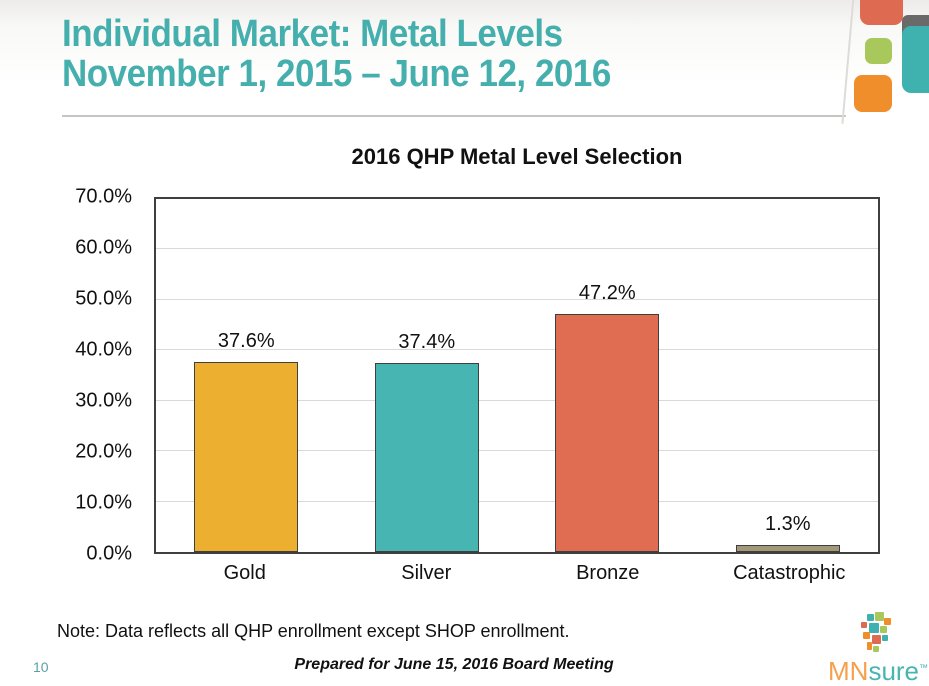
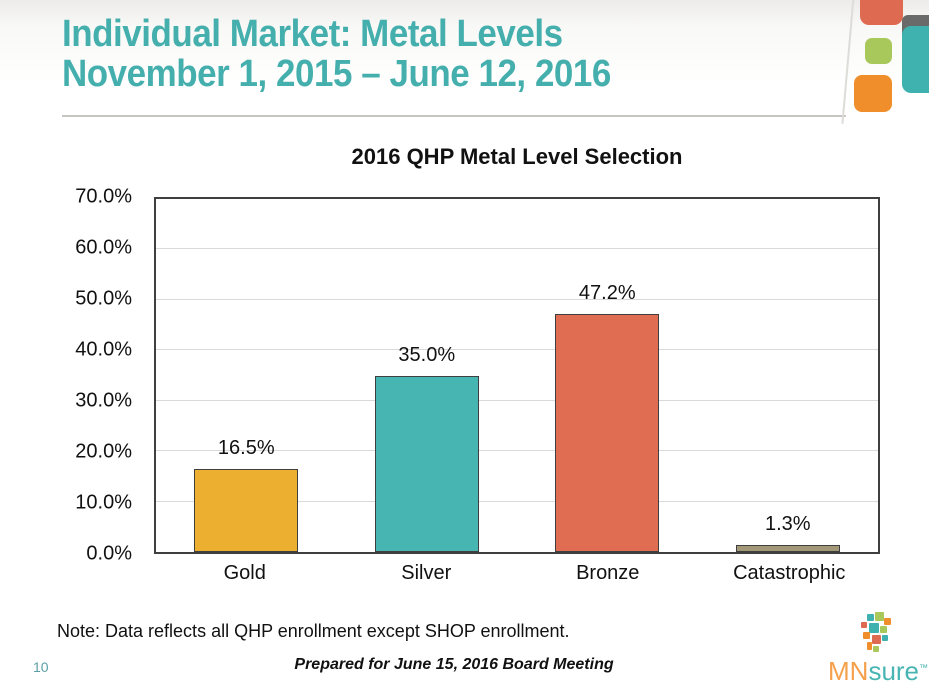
Gold: 37.6% -> 16.5%
Silver: 37.4% -> 35.0%
